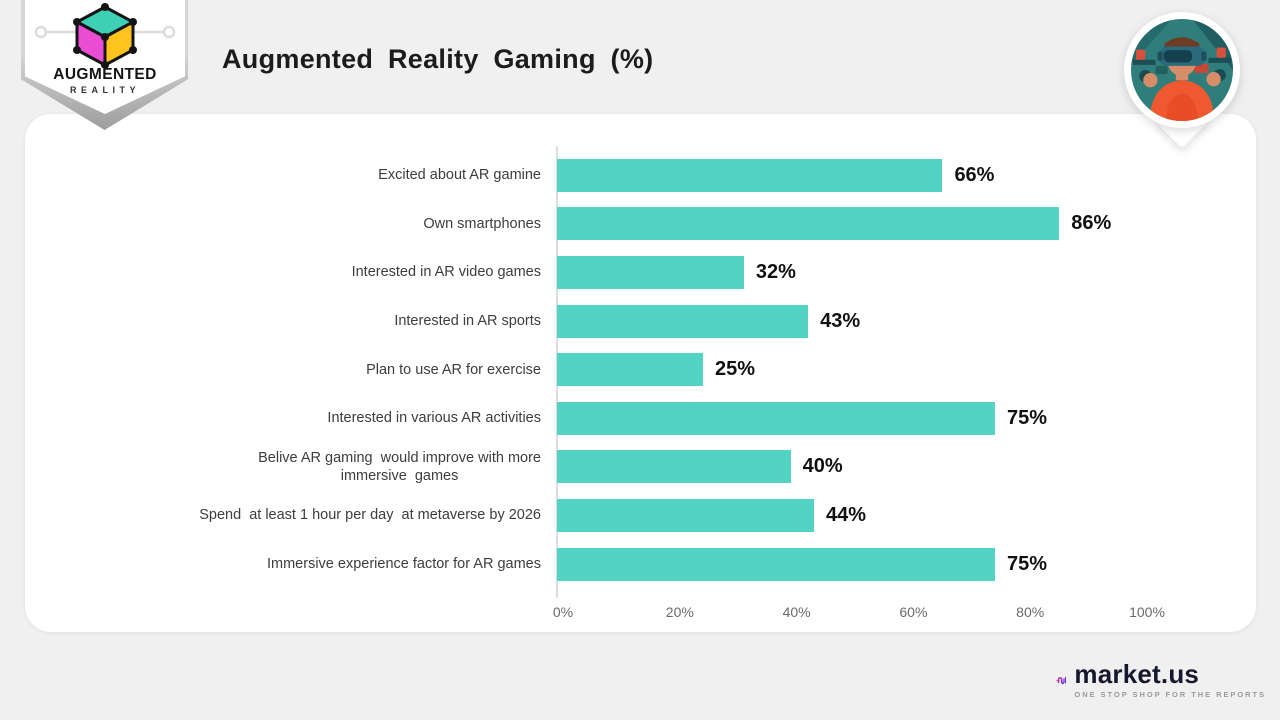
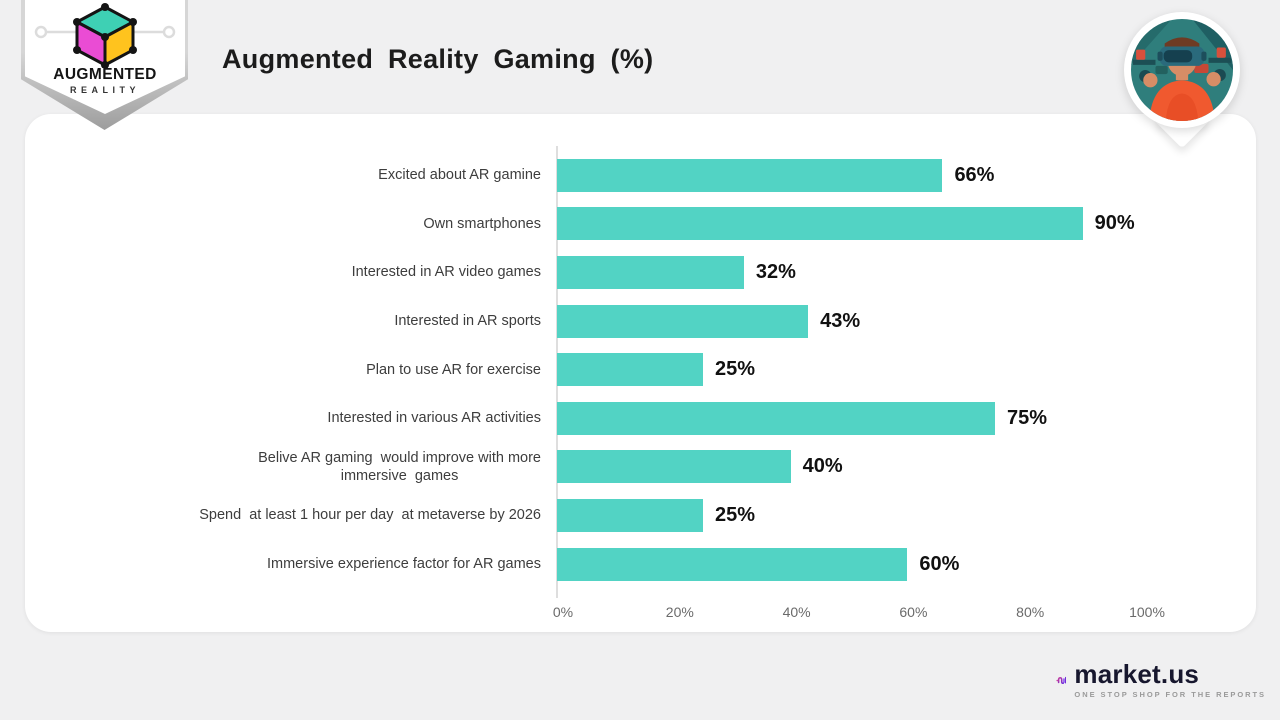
Own smartphones: 86% -> 90%
Spend at least 1 hour per day at metaverse by 2026: 44% -> 25%
Immersive experience factor for AR games: 75% -> 60%
